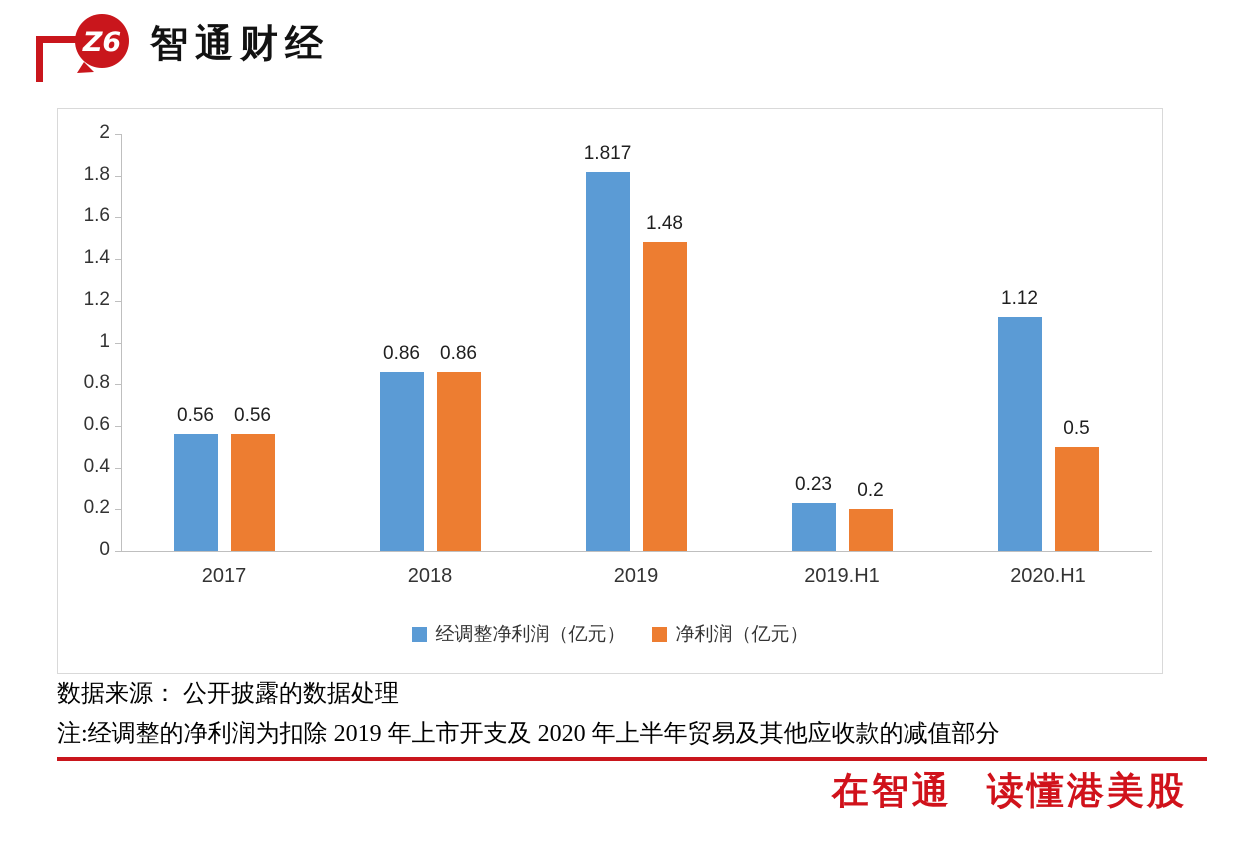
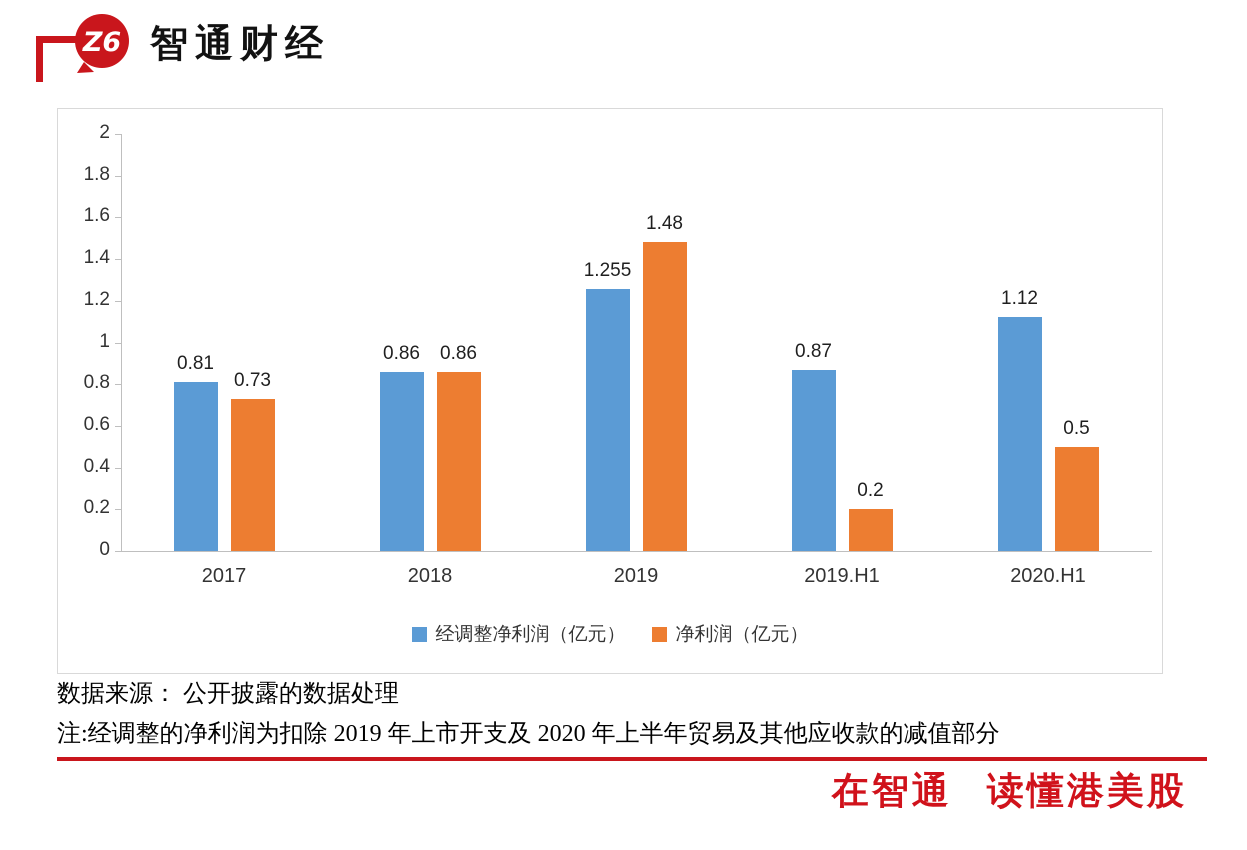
经调整净利润（亿元）/2017: 0.56 -> 0.81
净利润（亿元）/2017: 0.56 -> 0.73
经调整净利润（亿元）/2019: 1.817 -> 1.255
经调整净利润（亿元）/2019.H1: 0.23 -> 0.87
